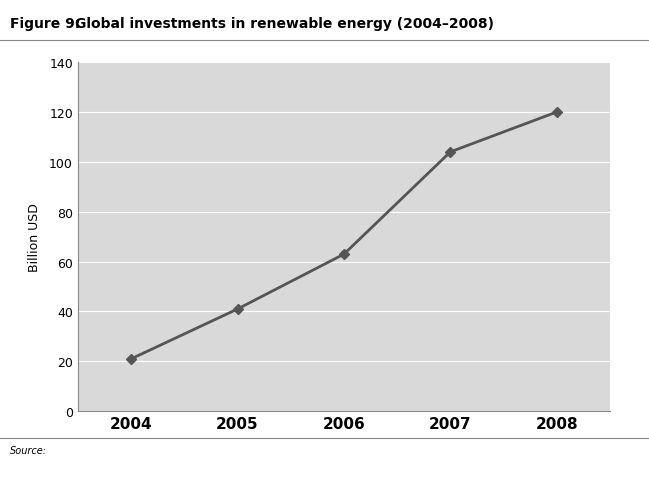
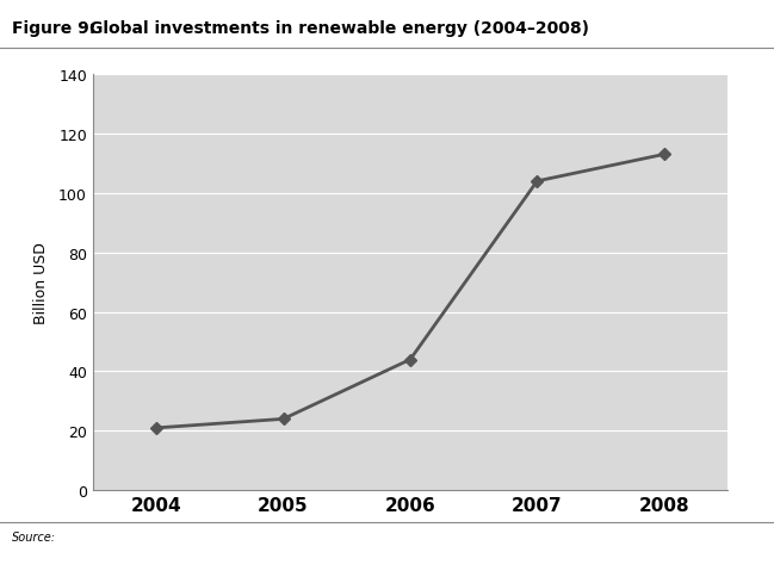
2005: 41 -> 24
2006: 63 -> 44
2008: 120 -> 113
